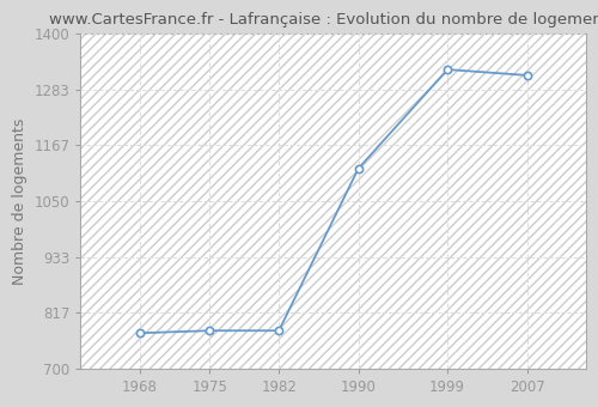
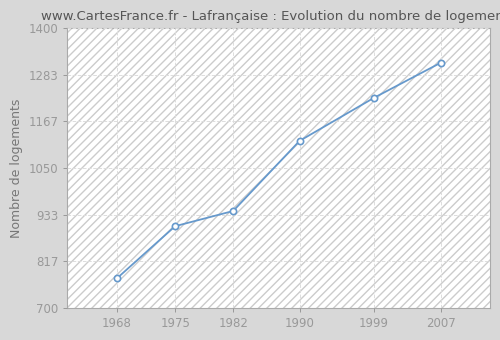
1975: 780 -> 905
1982: 780 -> 943
1999: 1325 -> 1226
